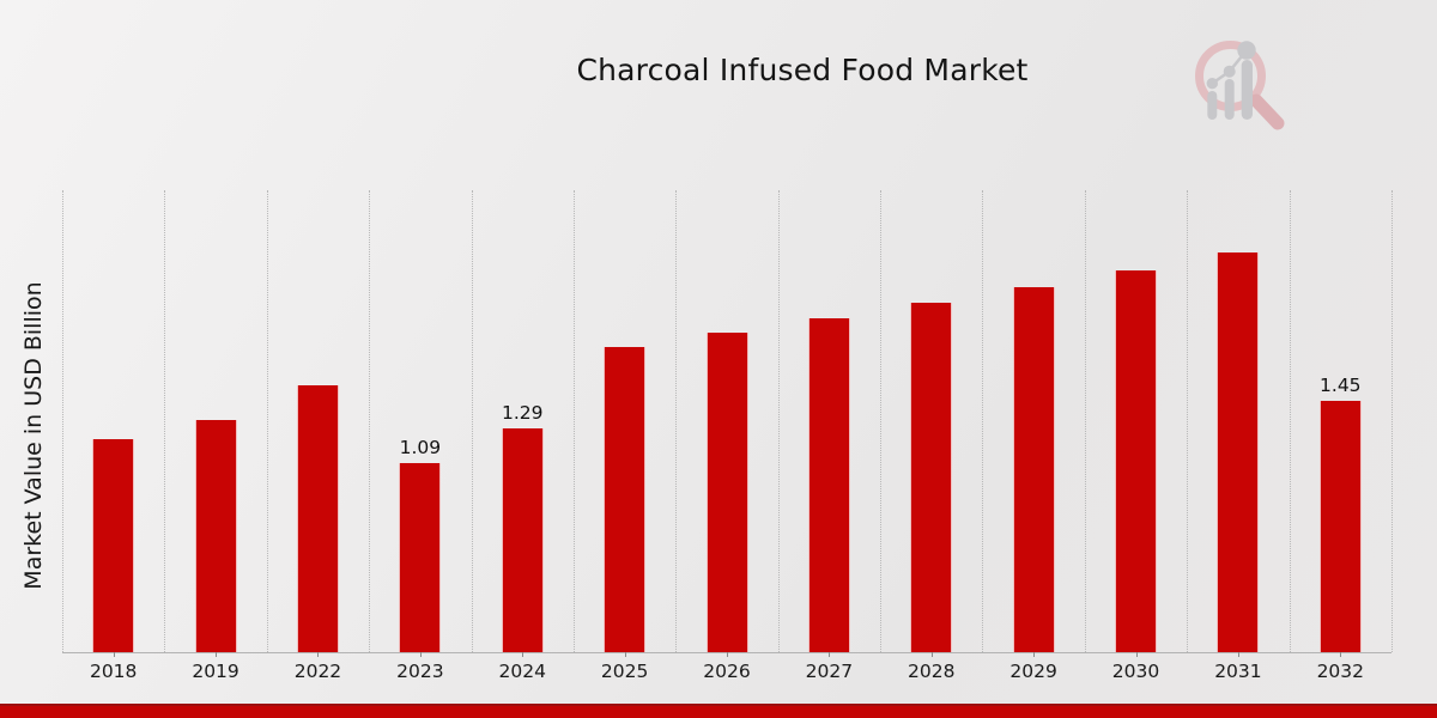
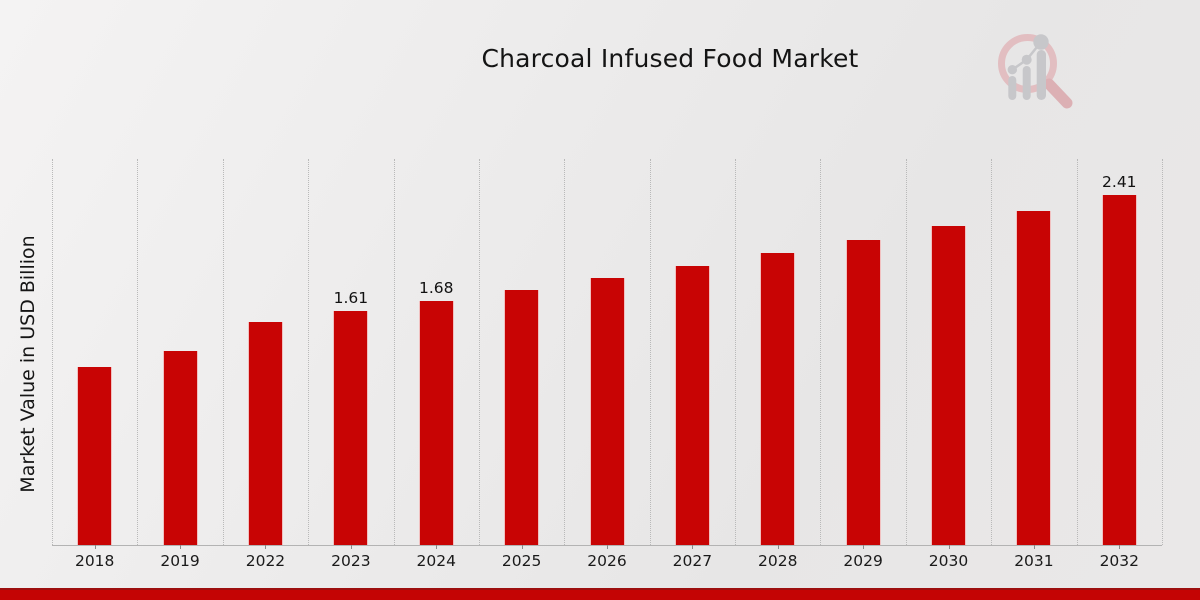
2023: 1.09 -> 1.61
2024: 1.29 -> 1.68
2032: 1.45 -> 2.41
